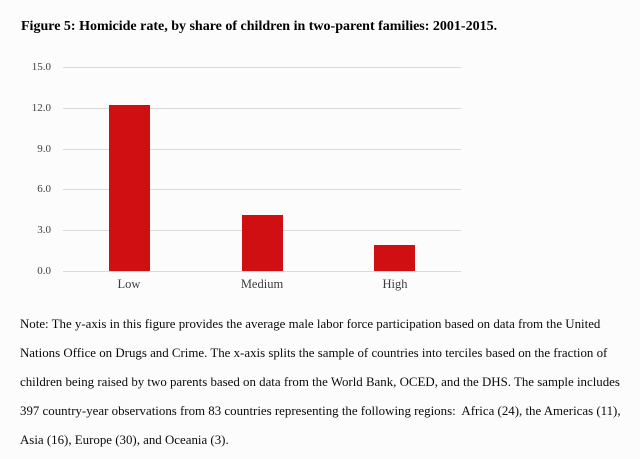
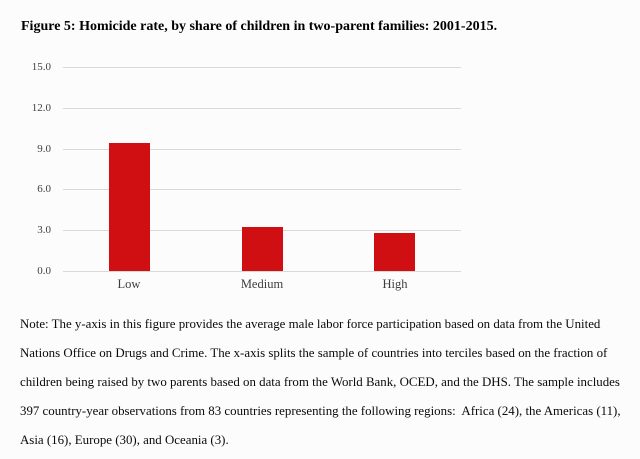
Low: 12.2 -> 9.4
Medium: 4.1 -> 3.2
High: 1.9 -> 2.8
